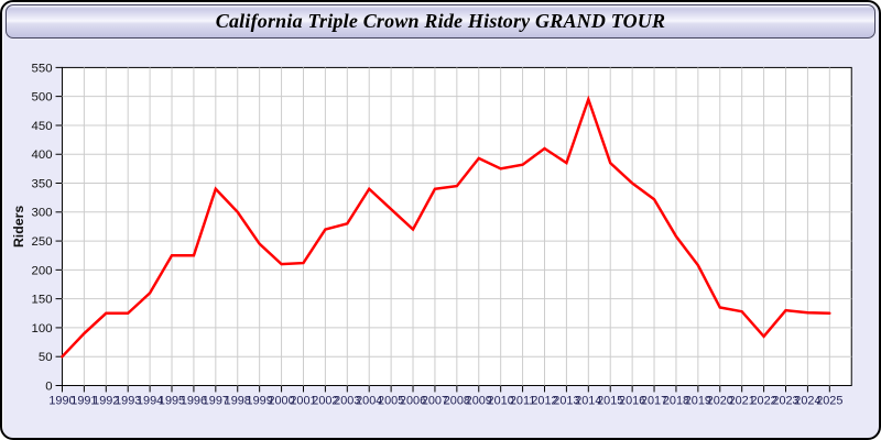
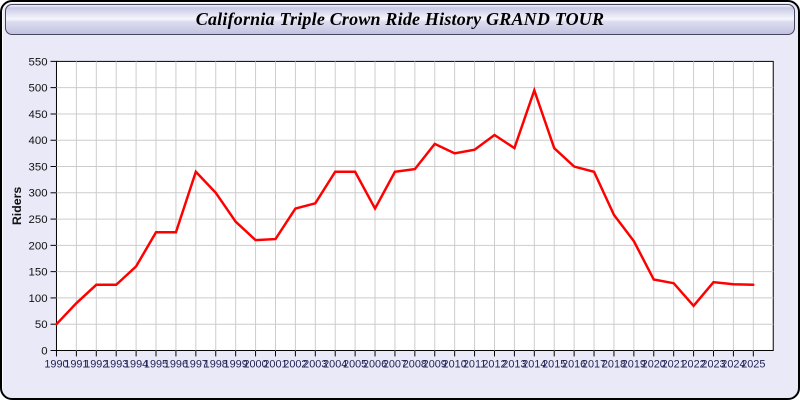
2005: 300 -> 340
2017: 320 -> 340
